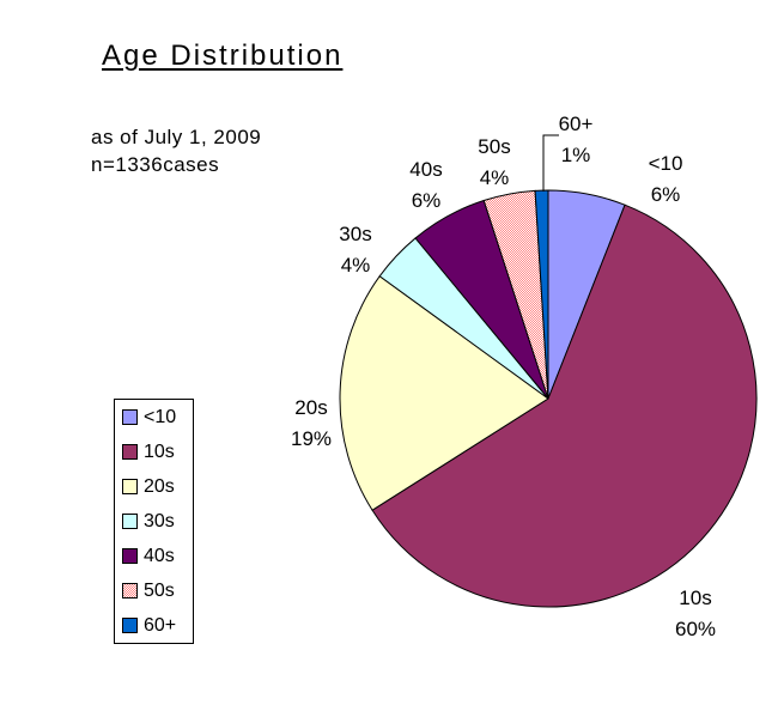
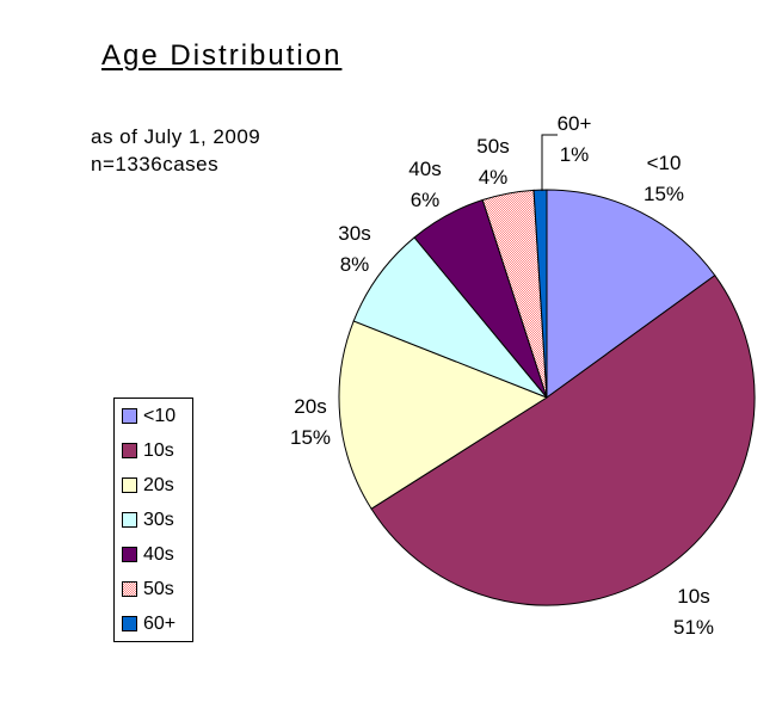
<10: 6% -> 15%
10s: 60% -> 51%
20s: 19% -> 15%
30s: 4% -> 8%
